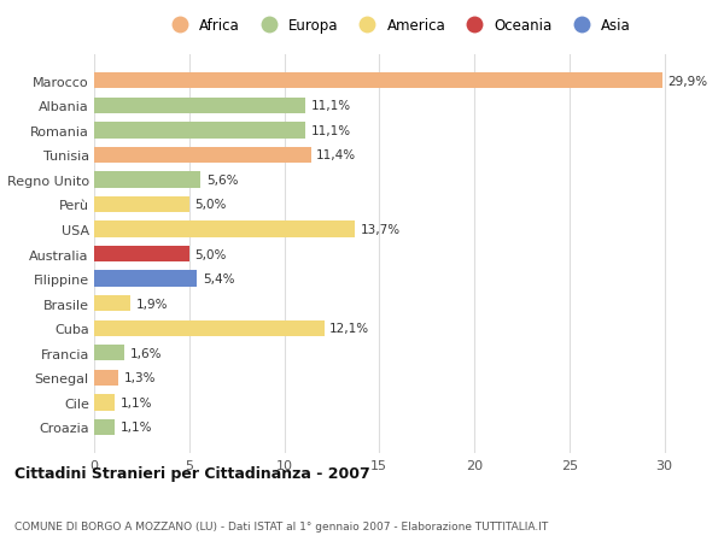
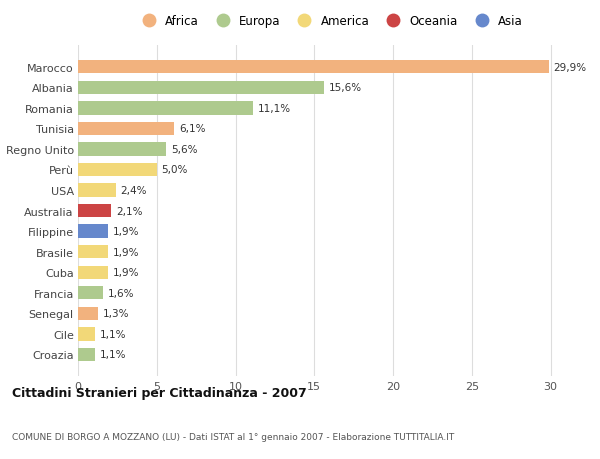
Albania: 11,1% -> 15,6%
Tunisia: 11,4% -> 6,1%
USA: 13,7% -> 2,4%
Australia: 5,0% -> 2,1%
Filippine: 5,4% -> 1,9%
Cuba: 12,1% -> 1,9%
